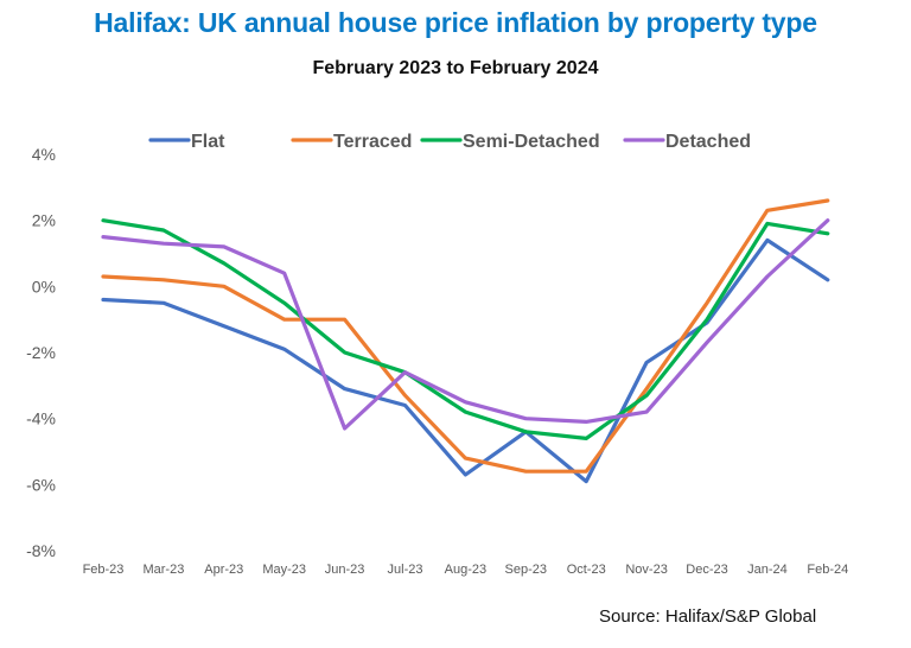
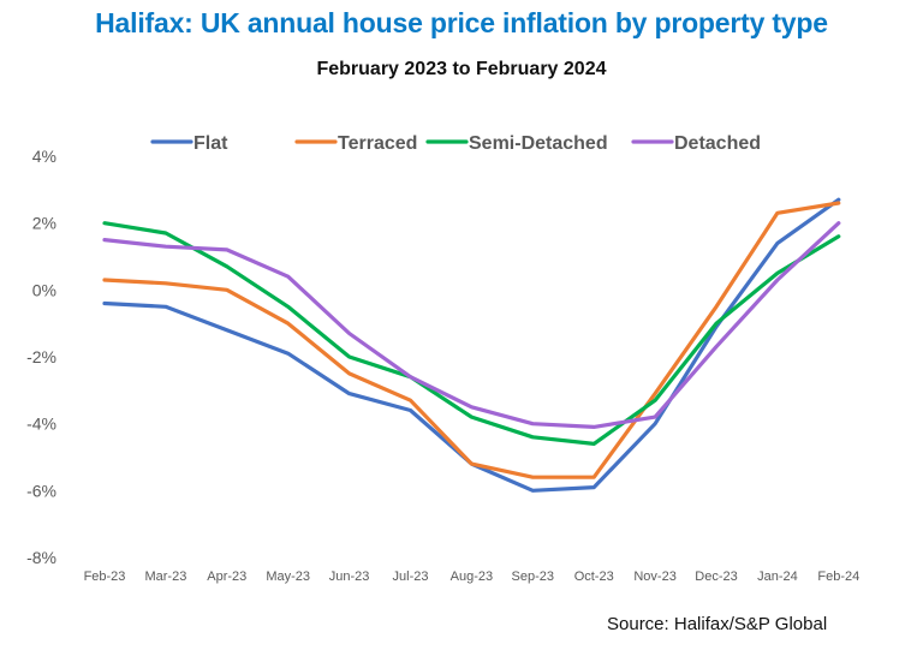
Terraced/Jun-23: -1.0% -> -2.5%
Detached/Jun-23: -4.3% -> -1.3%
Flat/Aug-23: -5.7% -> -5.2%
Flat/Sep-23: -4.4% -> -6.0%
Flat/Nov-23: -2.3% -> -4.0%
Semi-Detached/Jan-24: 1.9% -> 0.5%
Flat/Feb-24: 0.2% -> 2.7%
